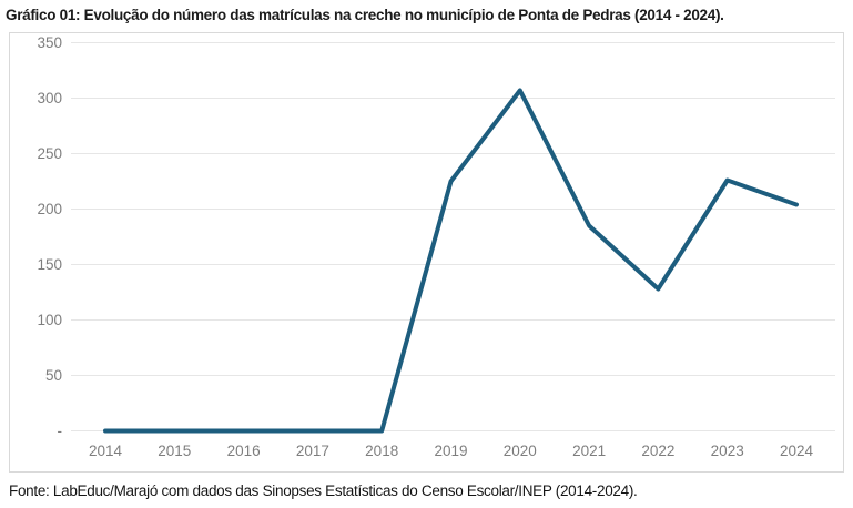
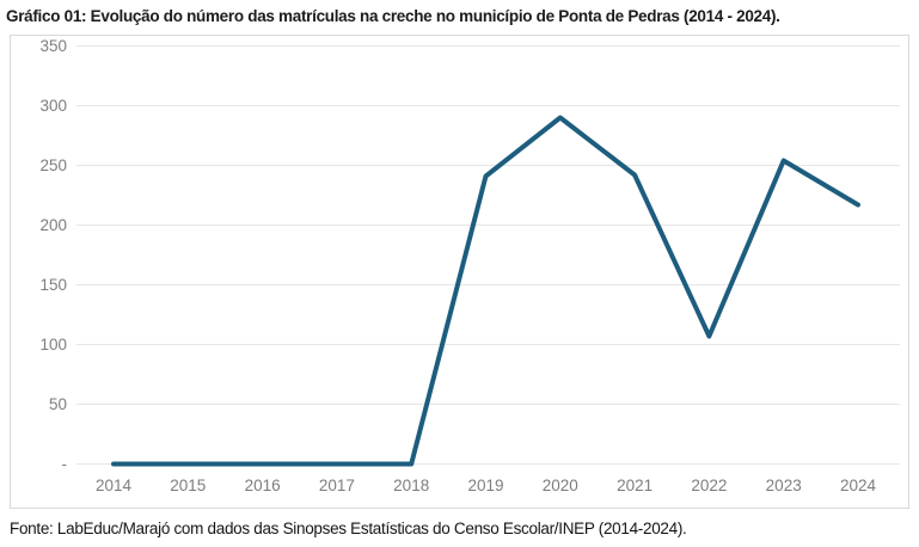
2019: 225 -> 241
2020: 307 -> 290
2021: 185 -> 242
2022: 128 -> 107
2023: 226 -> 254
2024: 204 -> 217
